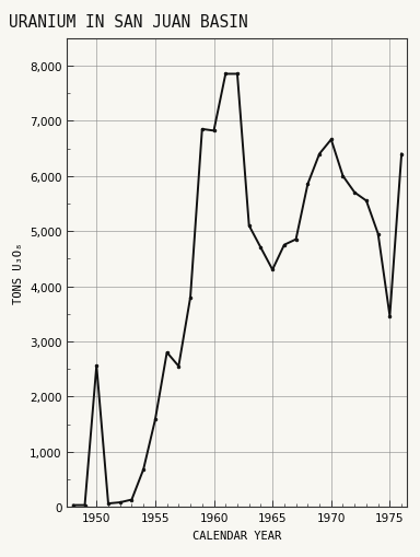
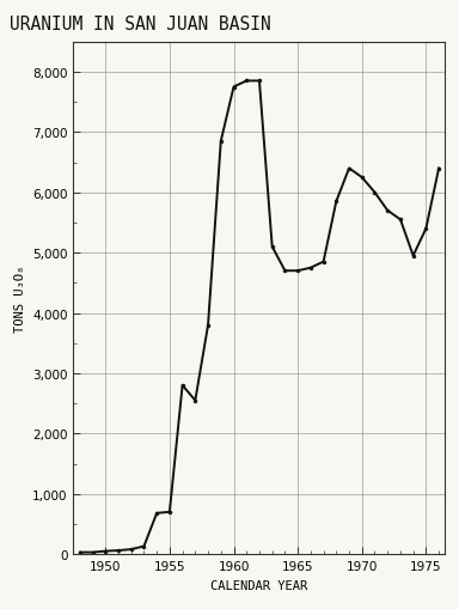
1950: 2,560 -> 50
1955: 1,580 -> 700
1960: 6,820 -> 7,750
1965: 4,300 -> 4,700
1970: 6,660 -> 6,250
1975: 3,460 -> 5,400
